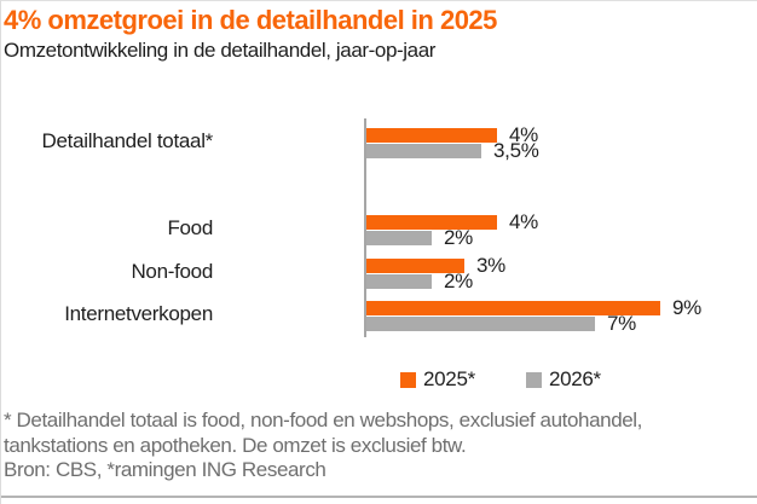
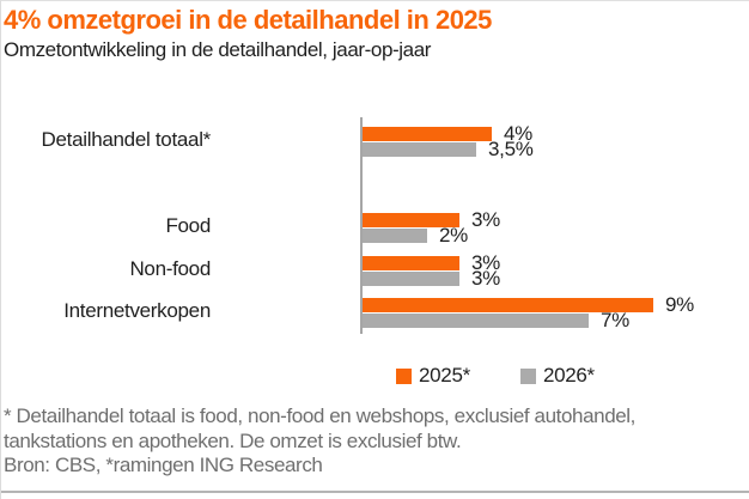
2025*/Food: 4% -> 3%
2026*/Non-food: 2% -> 3%
